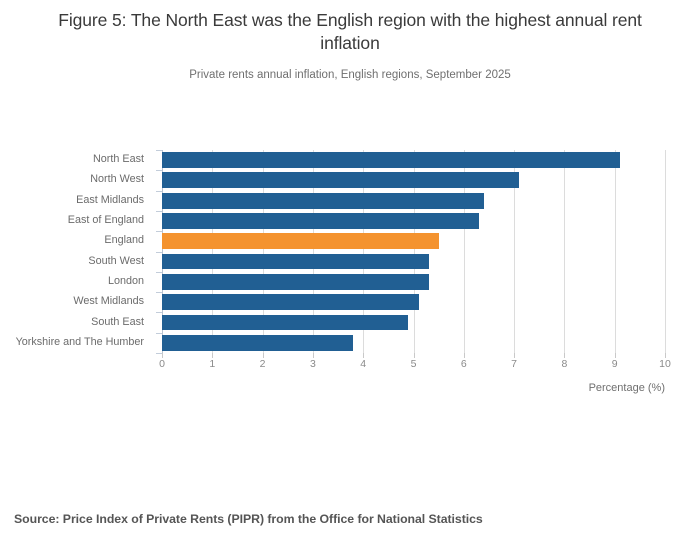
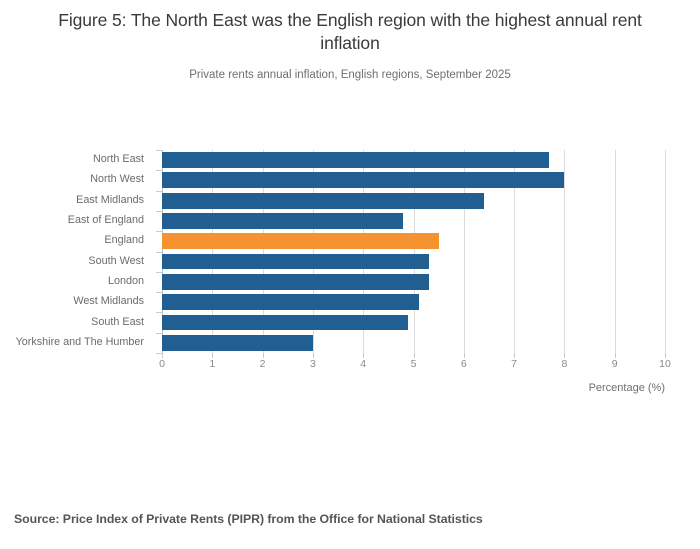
North East: 9.1 -> 7.7
North West: 7.1 -> 8.0
East of England: 6.3 -> 4.8
Yorkshire and The Humber: 3.8 -> 3.0
